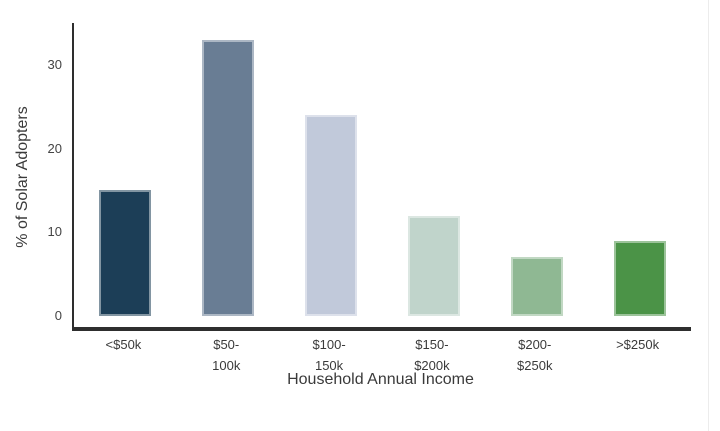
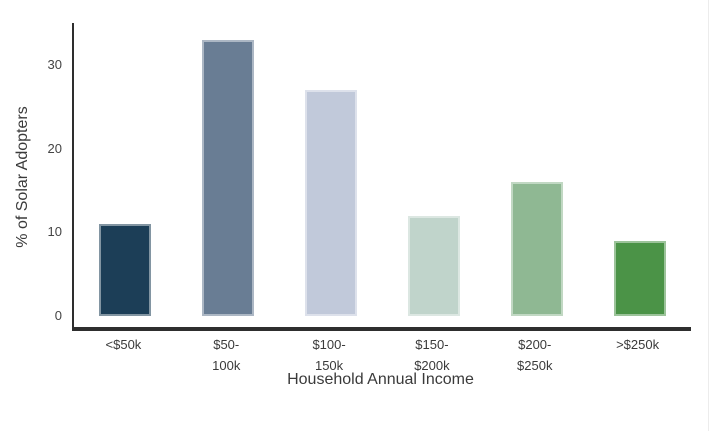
<$50k: 15 -> 11
$100- 150k: 24 -> 27
$200- $250k: 7 -> 16
